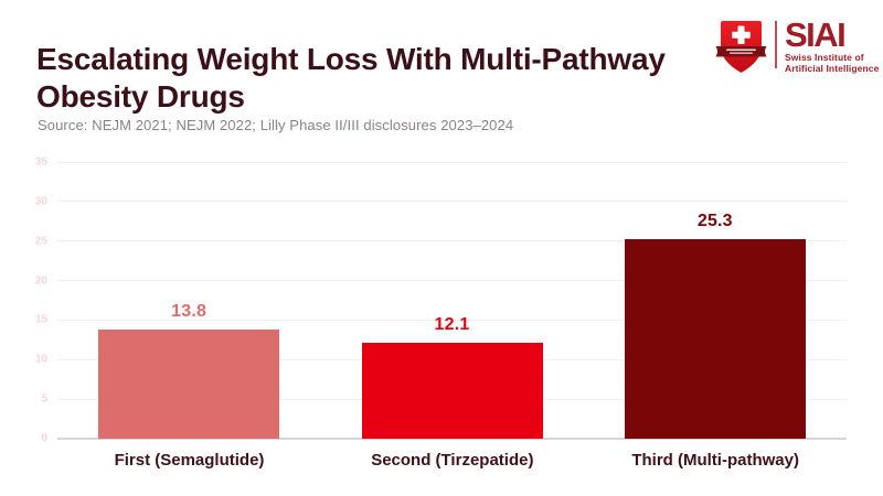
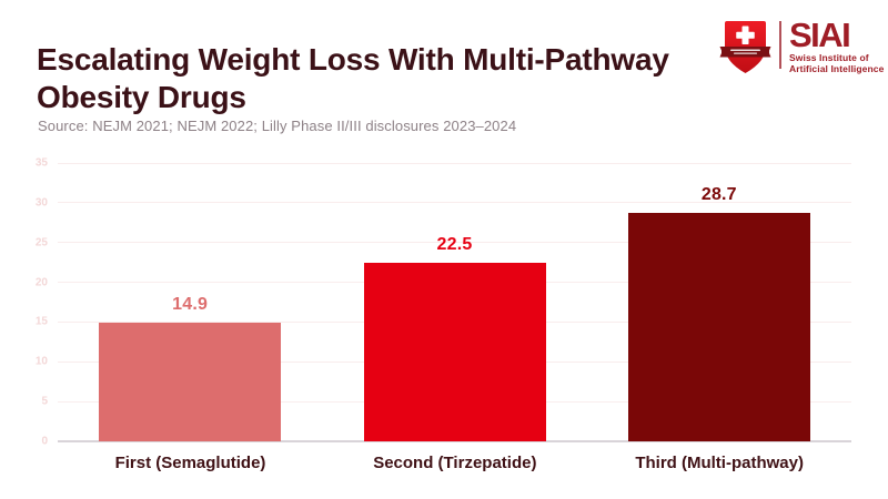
First (Semaglutide): 13.8 -> 14.9
Second (Tirzepatide): 12.1 -> 22.5
Third (Multi-pathway): 25.3 -> 28.7
